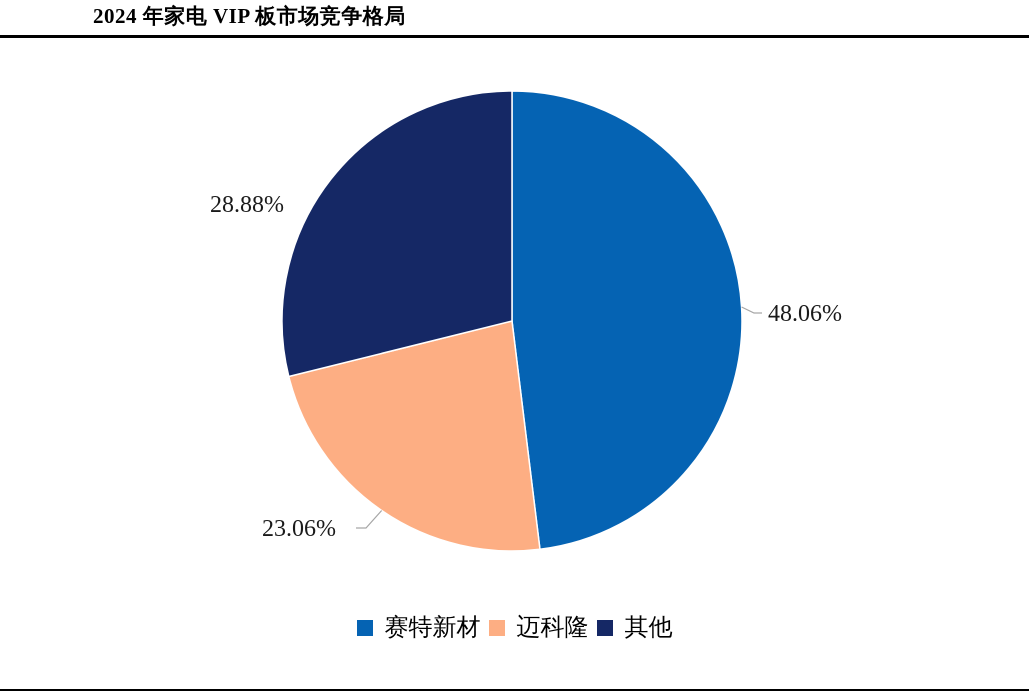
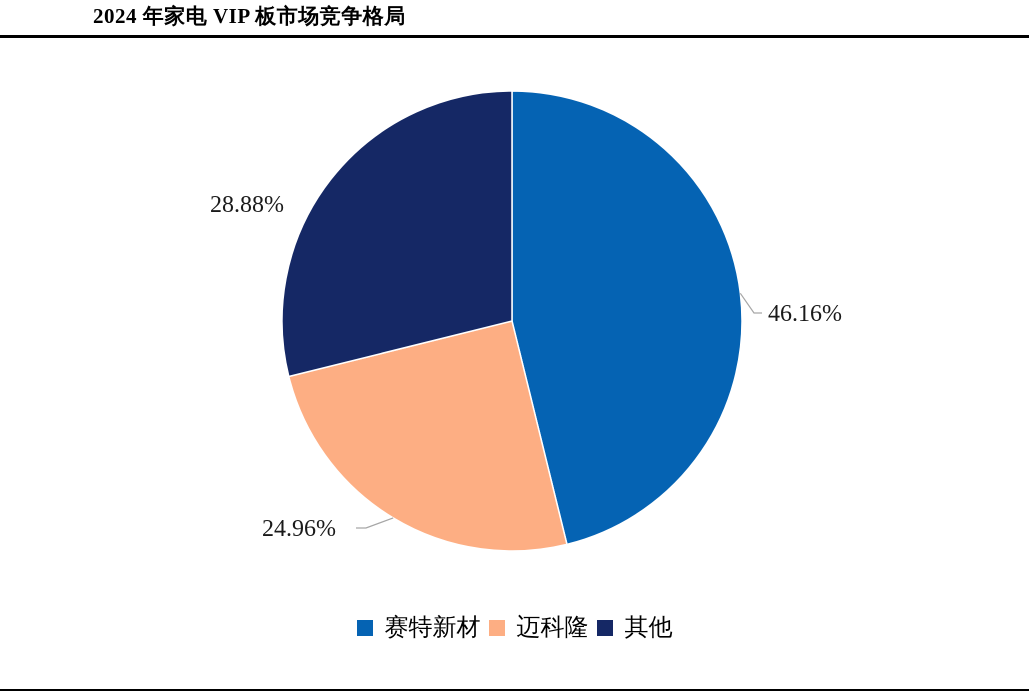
赛特新材: 48.06% -> 46.16%
迈科隆: 23.06% -> 24.96%
